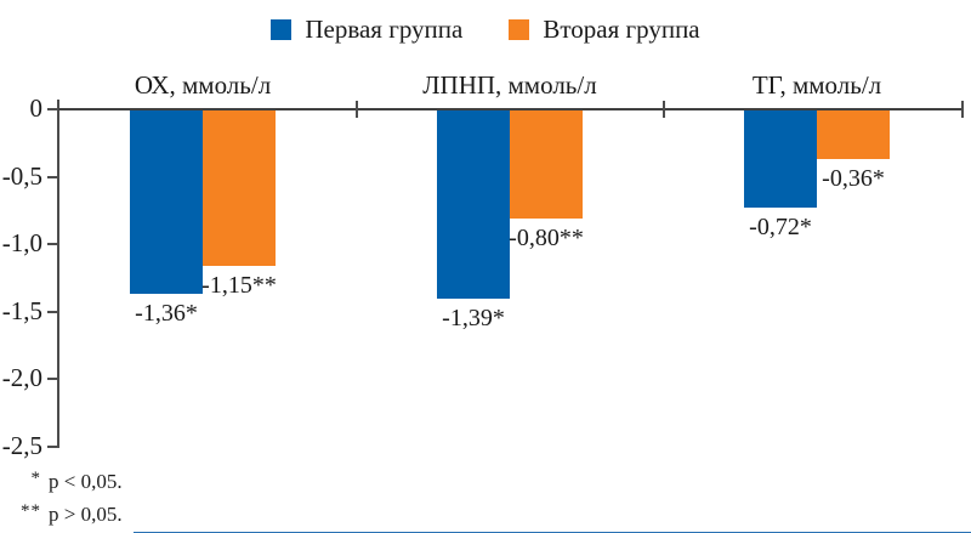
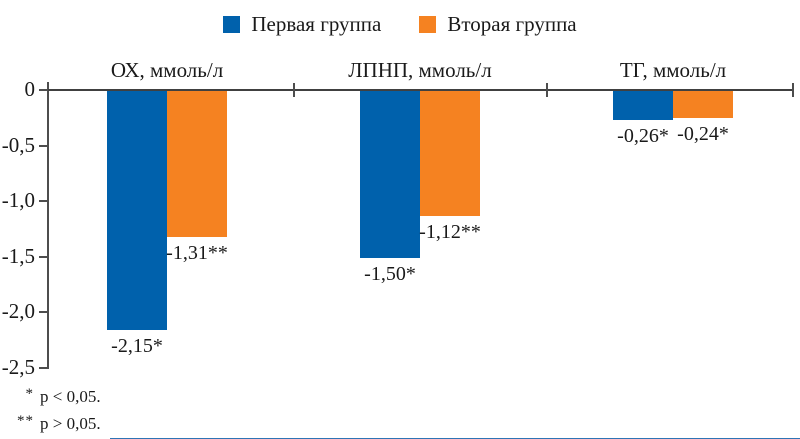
Первая группа/ОХ, ммоль/л: -1,36 -> -2,15
Вторая группа/ОХ, ммоль/л: -1,15 -> -1,31
Первая группа/ЛПНП, ммоль/л: -1,39 -> -1,50
Вторая группа/ЛПНП, ммоль/л: -0,80 -> -1,12
Первая группа/ТГ, ммоль/л: -0,72 -> -0,26
Вторая группа/ТГ, ммоль/л: -0,36 -> -0,24
